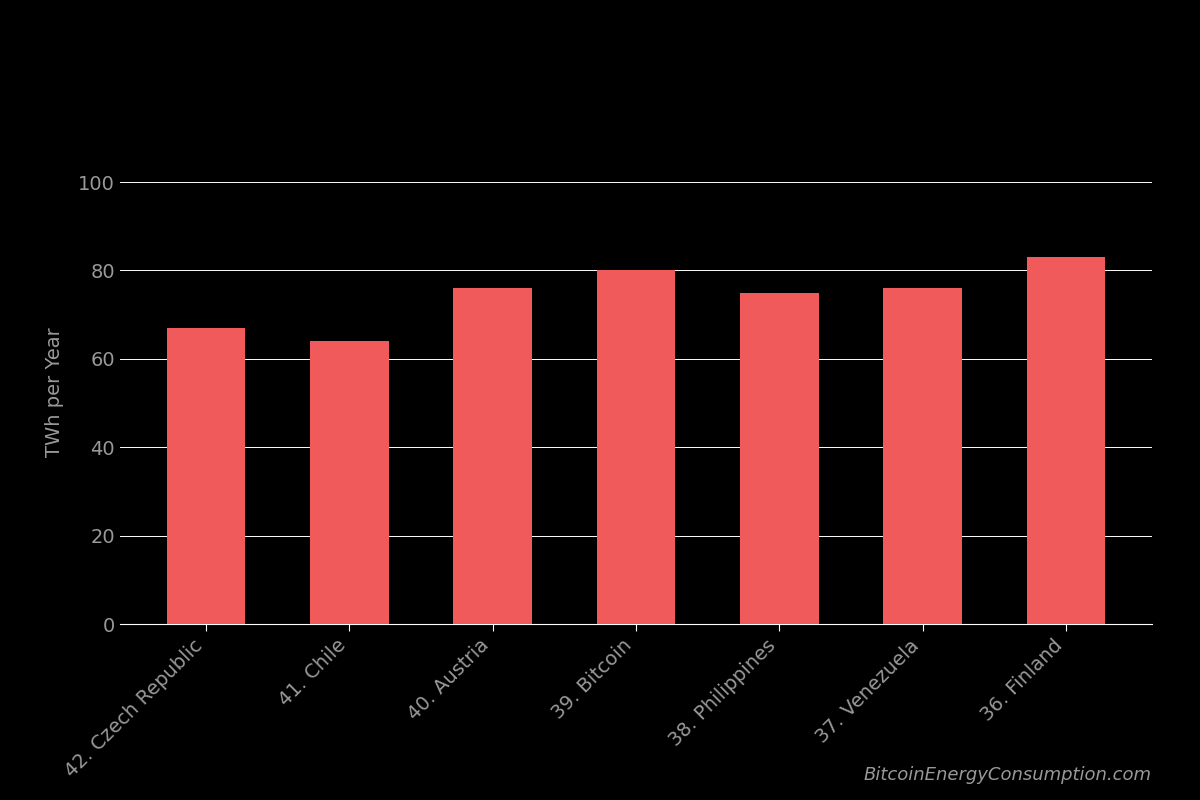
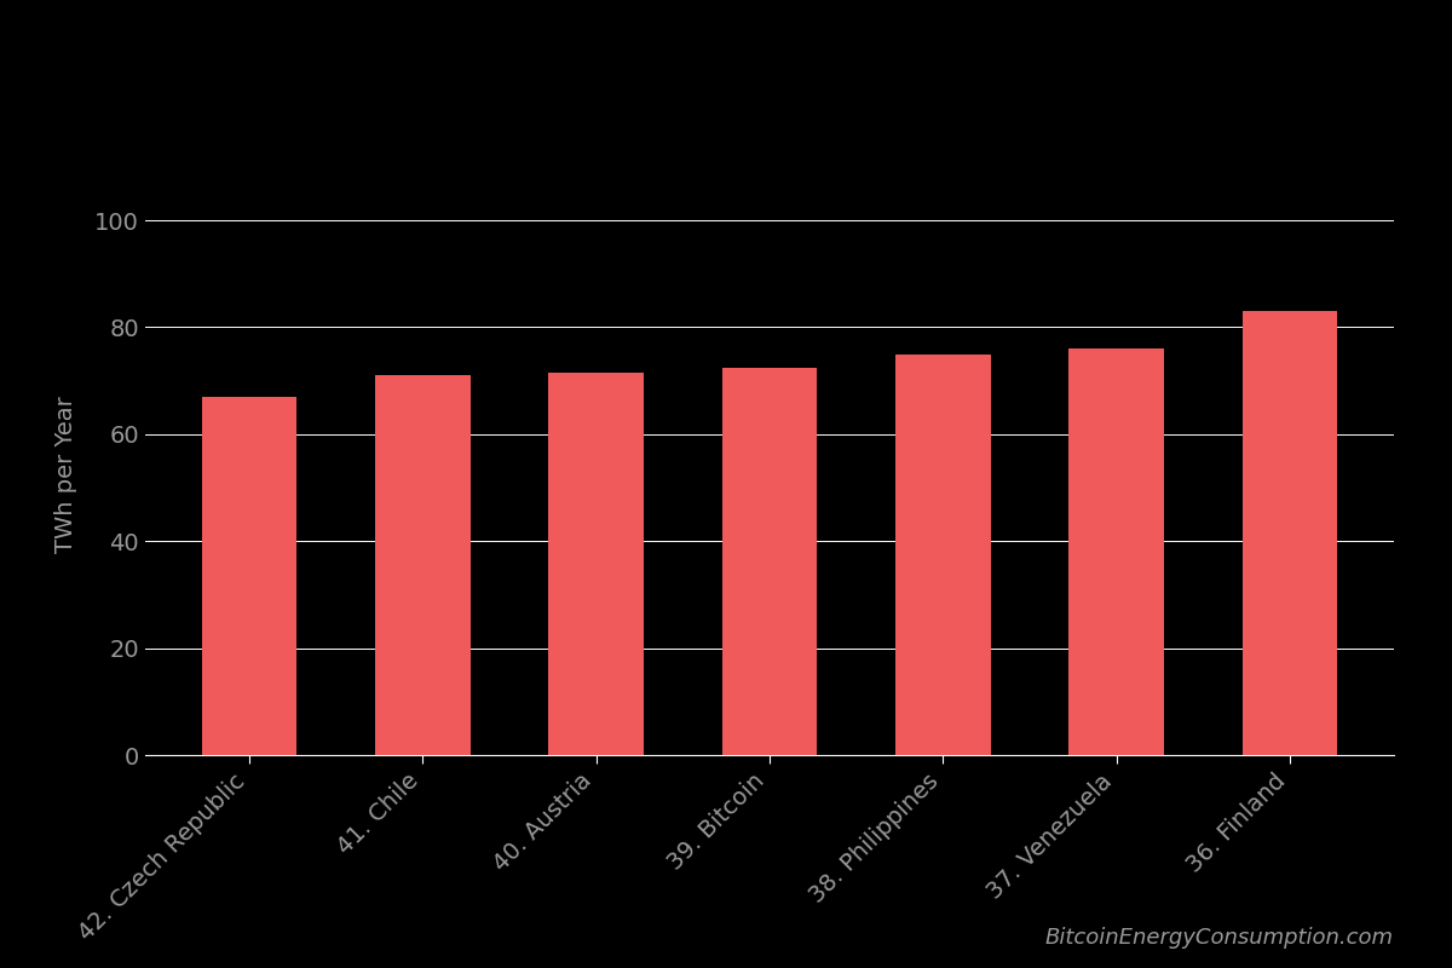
41. Chile: 64.0 -> 71.0
40. Austria: 76.0 -> 71.5
39. Bitcoin: 80.0 -> 72.5
